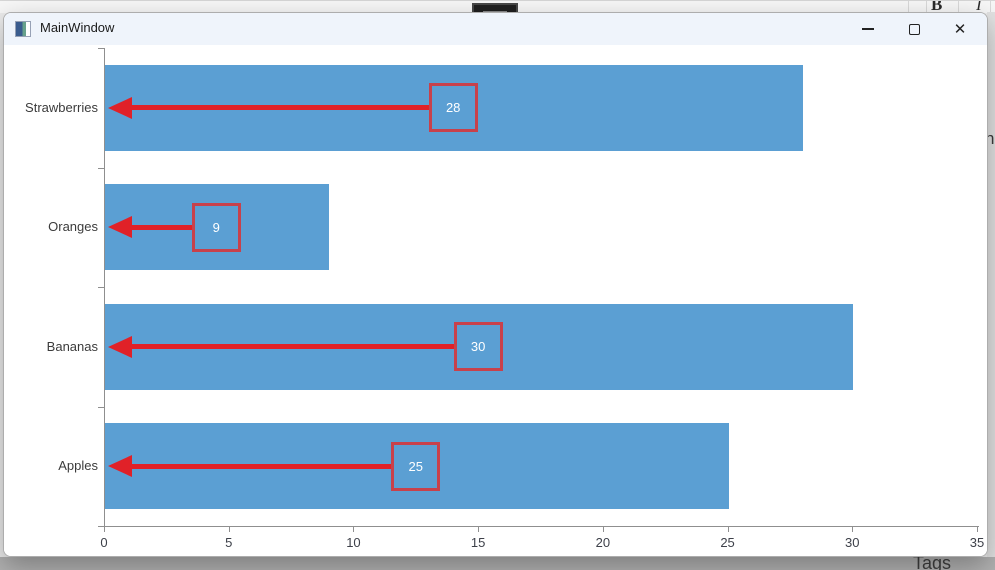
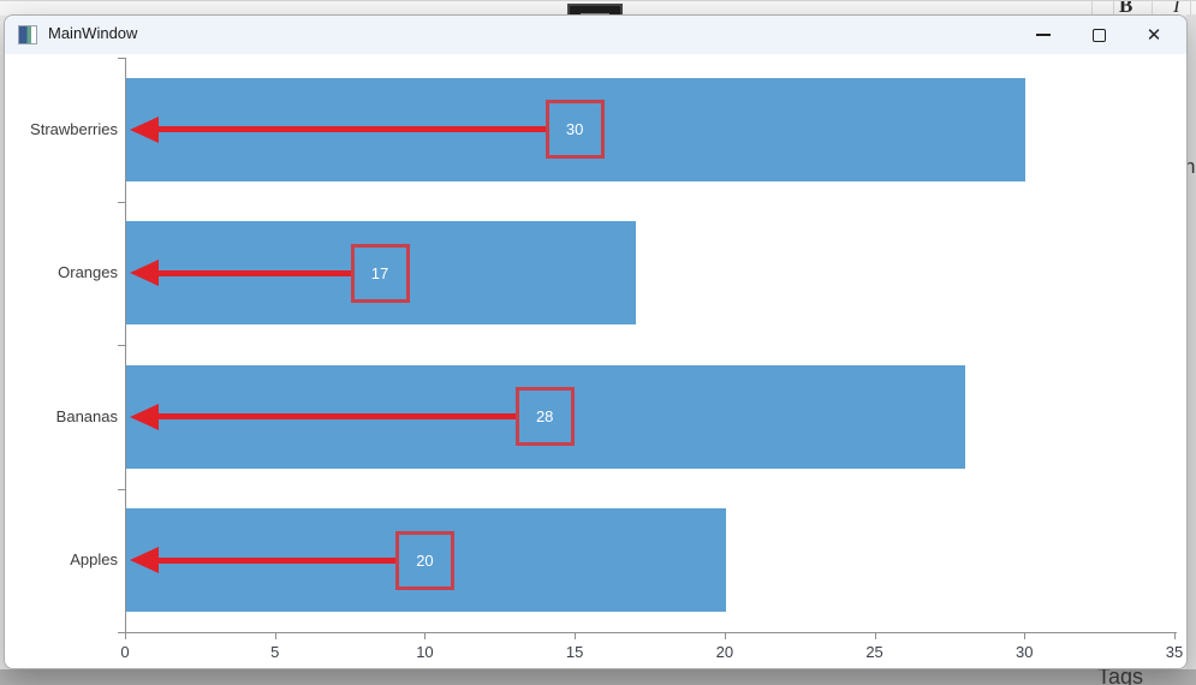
Strawberries: 28 -> 30
Oranges: 9 -> 17
Bananas: 30 -> 28
Apples: 25 -> 20
